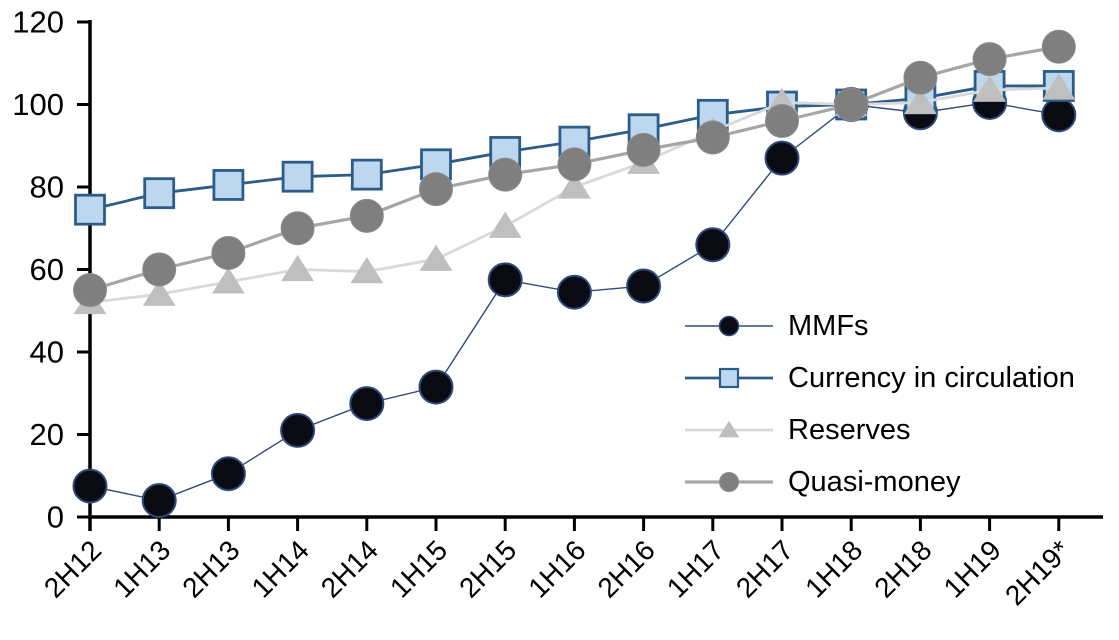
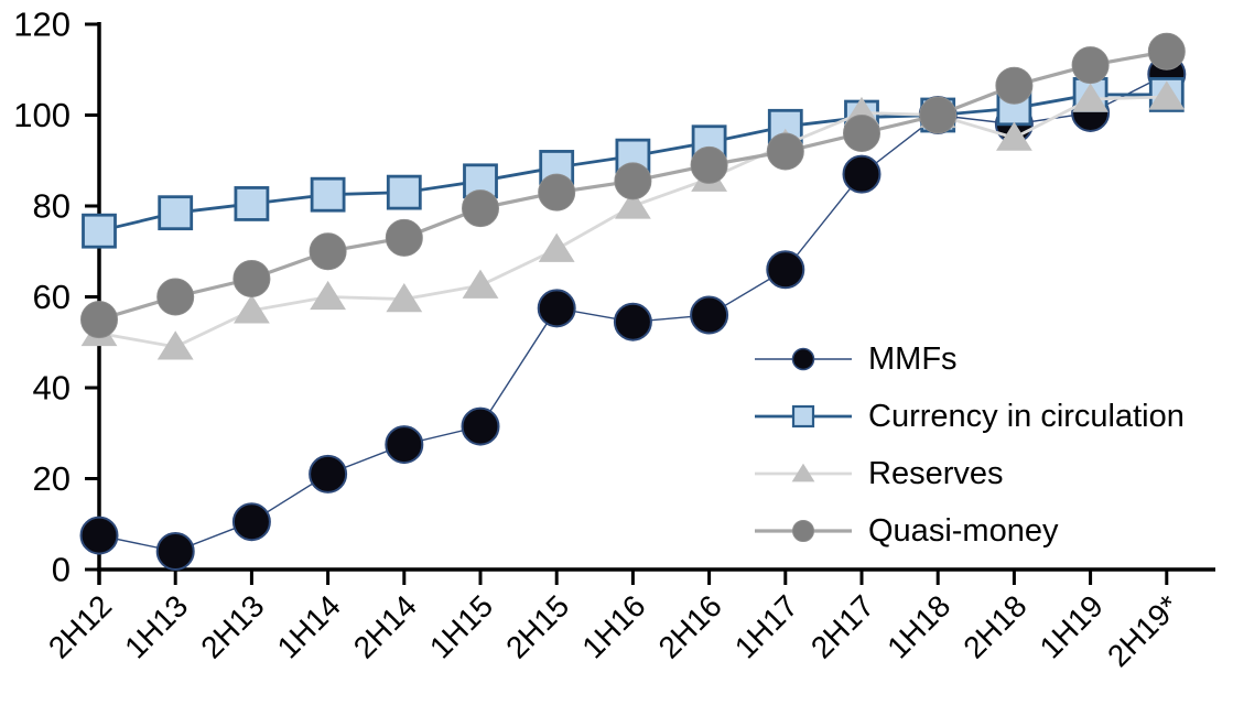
Reserves/1H13: 54 -> 49
Reserves/2H18: 100 -> 95
MMFs/2H19*: 98 -> 109
